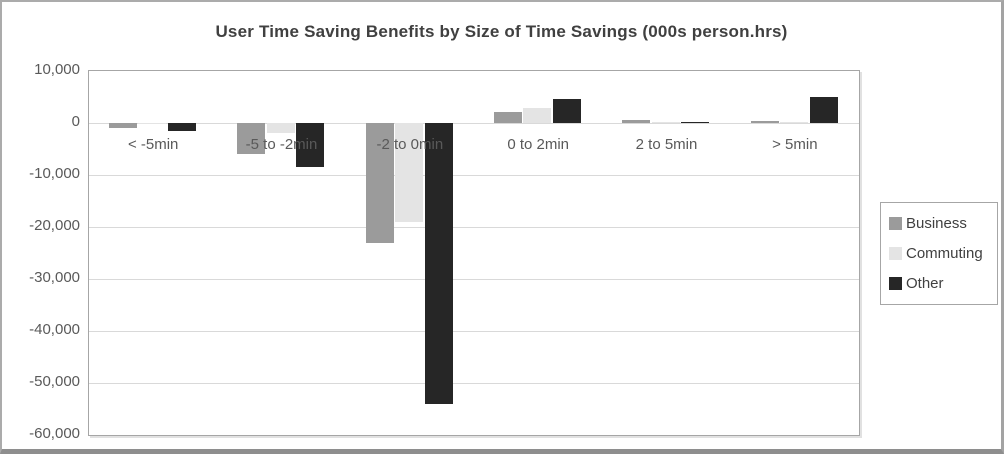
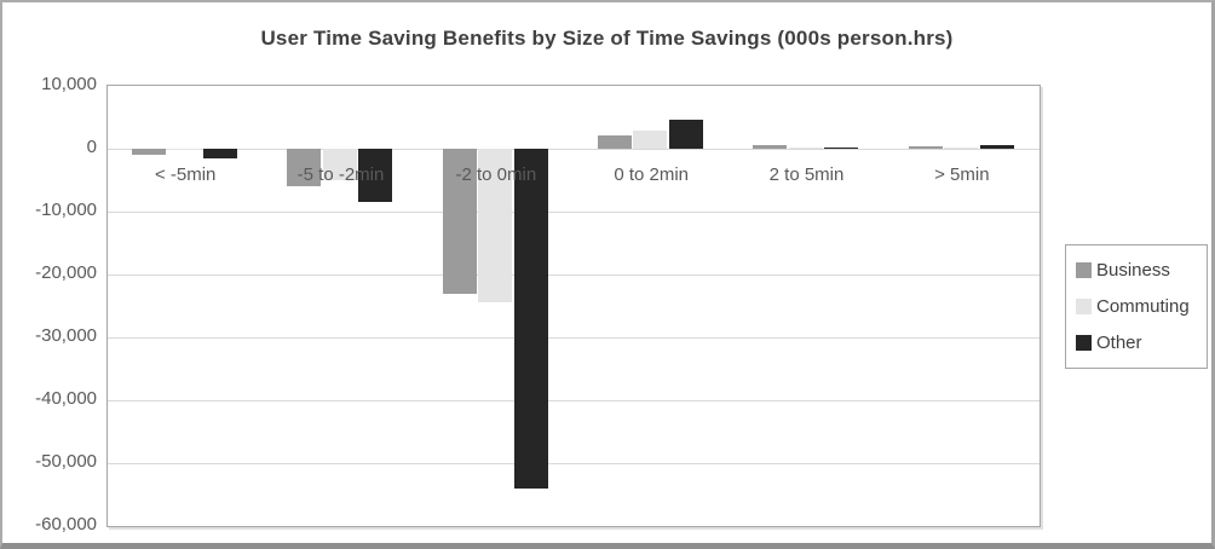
Commuting/-5 to -2min: -2000 -> -5000
Commuting/-2 to 0min: -19000 -> -24000
Other/> 5min: 5000 -> 1000
